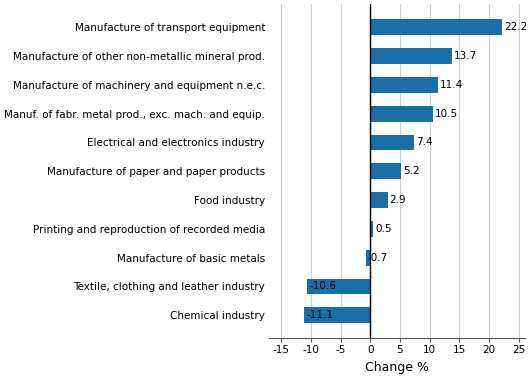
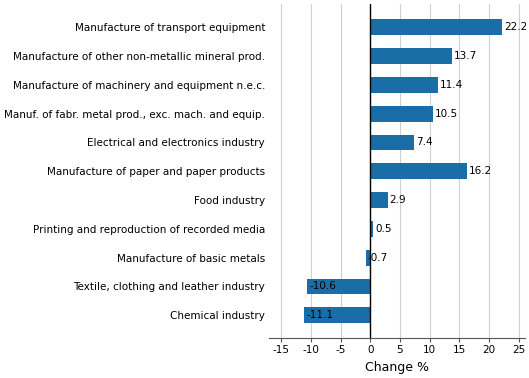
Manufacture of paper and paper products: 5.2 -> 16.2
